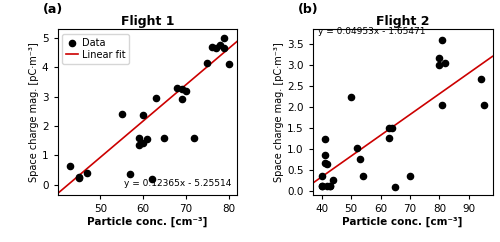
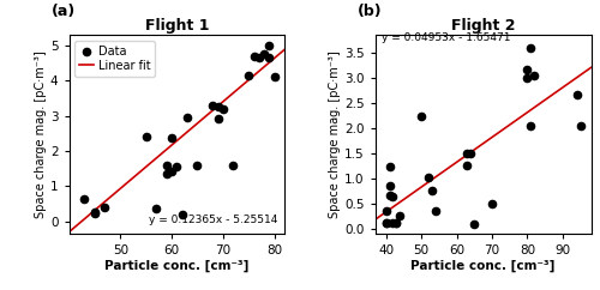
Flight 2/70: 0.35 -> 0.48
